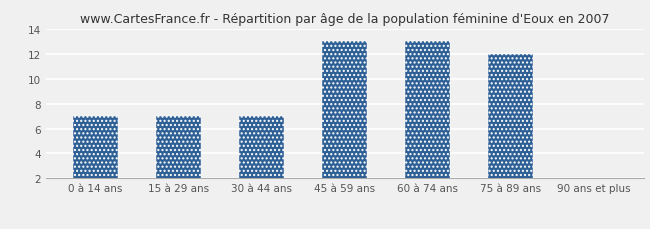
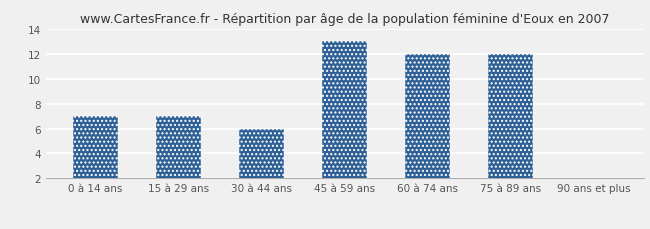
30 à 44 ans: 7 -> 6
60 à 74 ans: 13 -> 12
